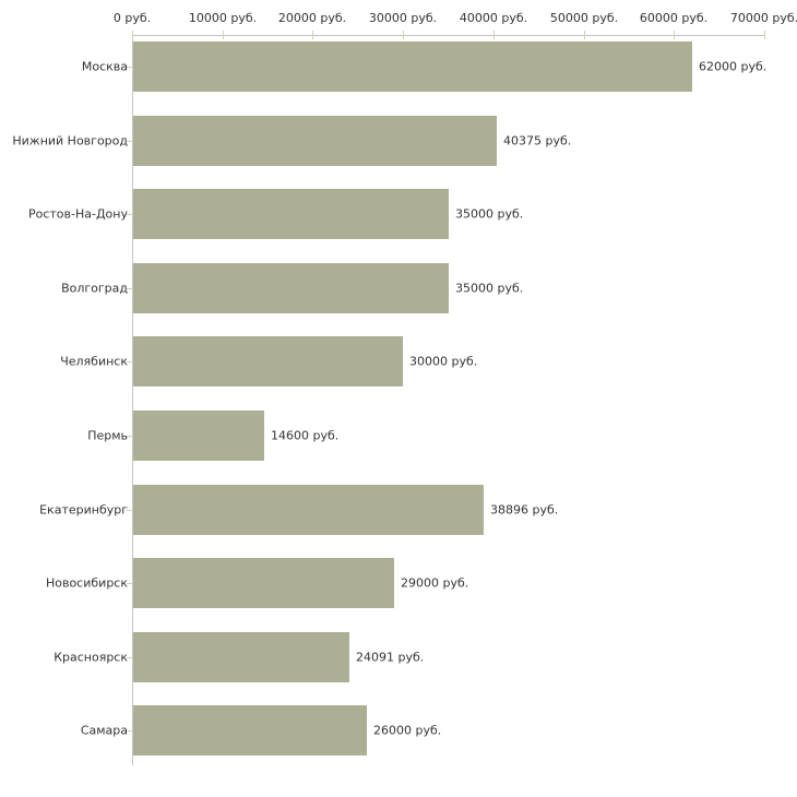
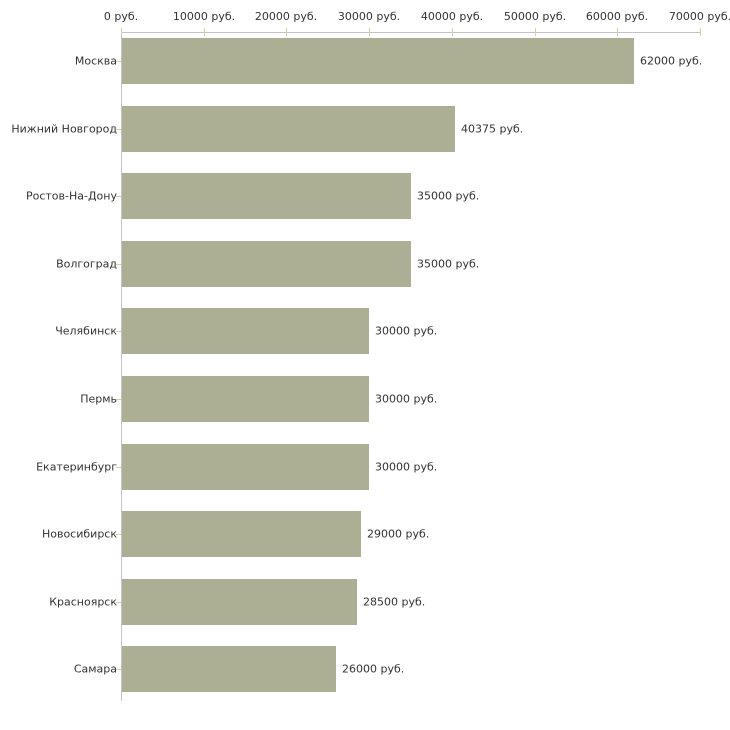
Пермь: 14600 -> 30000
Екатеринбург: 38896 -> 30000
Красноярск: 24091 -> 28500
